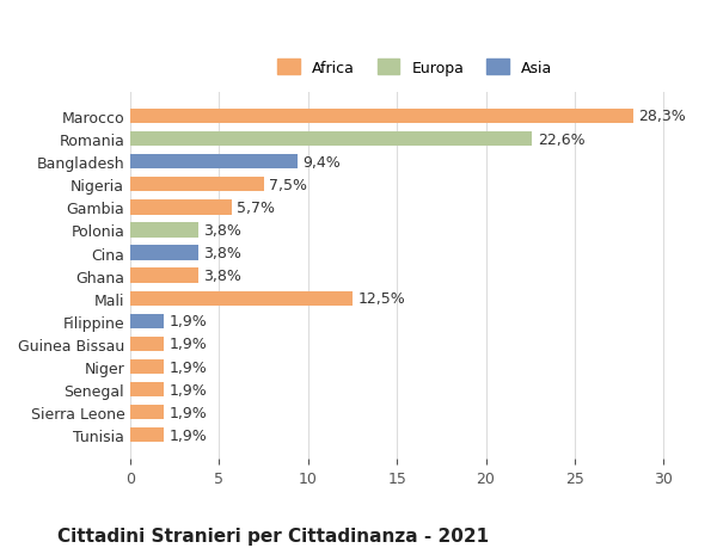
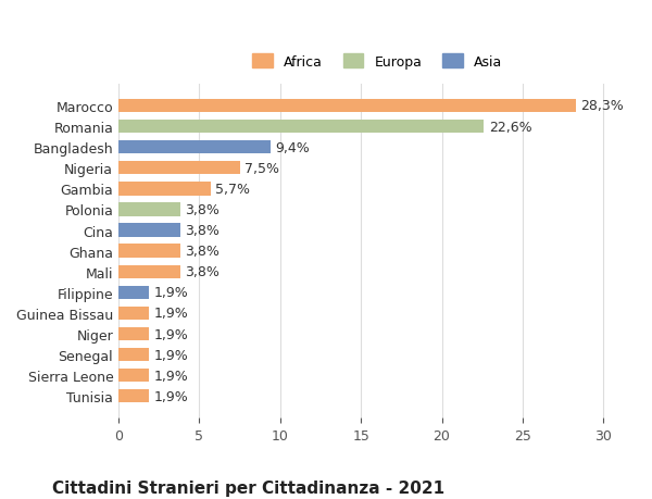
Mali: 12,5% -> 3,8%
